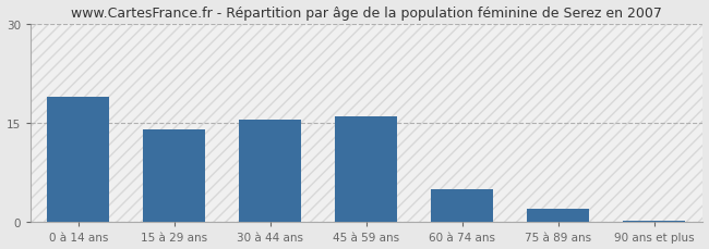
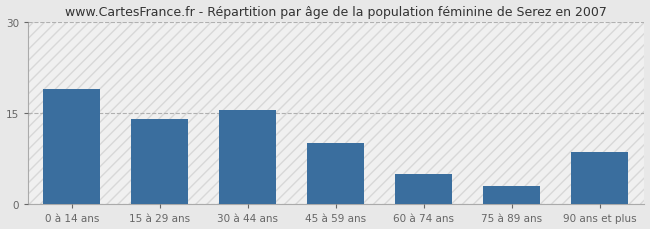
45 à 59 ans: 16.0 -> 10.0
75 à 89 ans: 2.0 -> 3.0
90 ans et plus: 0.3 -> 8.6
